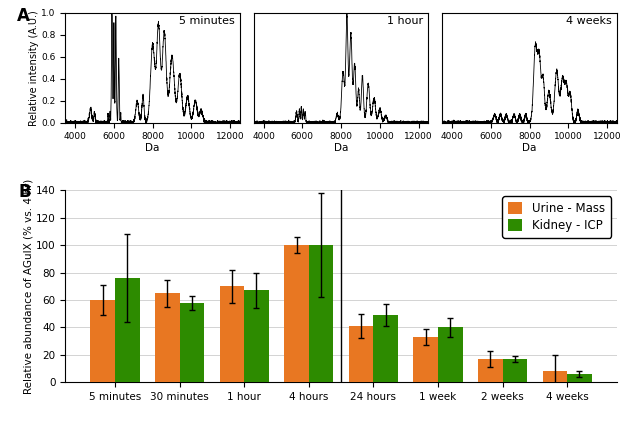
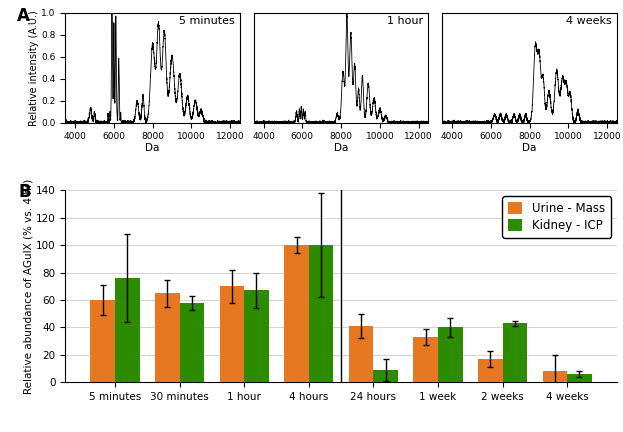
Kidney - ICP/24 hours: 49 -> 9
Kidney - ICP/2 weeks: 17 -> 43
